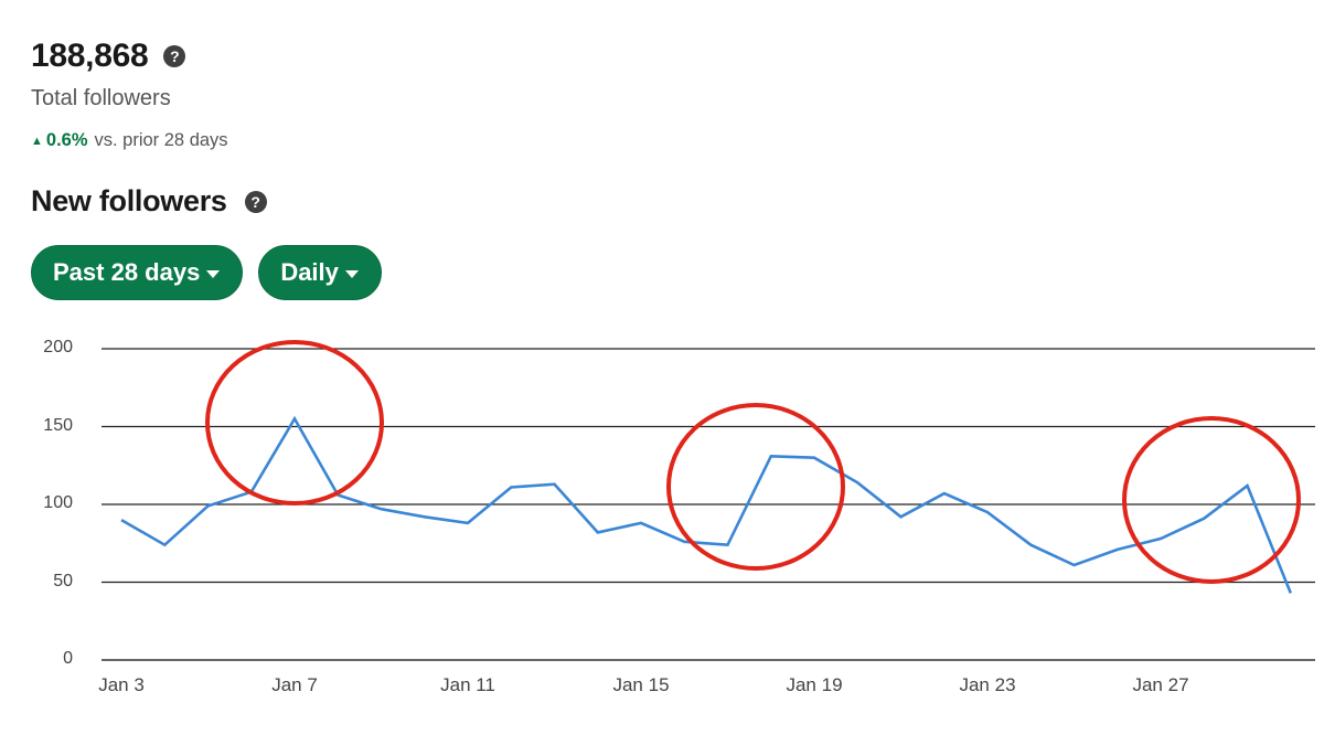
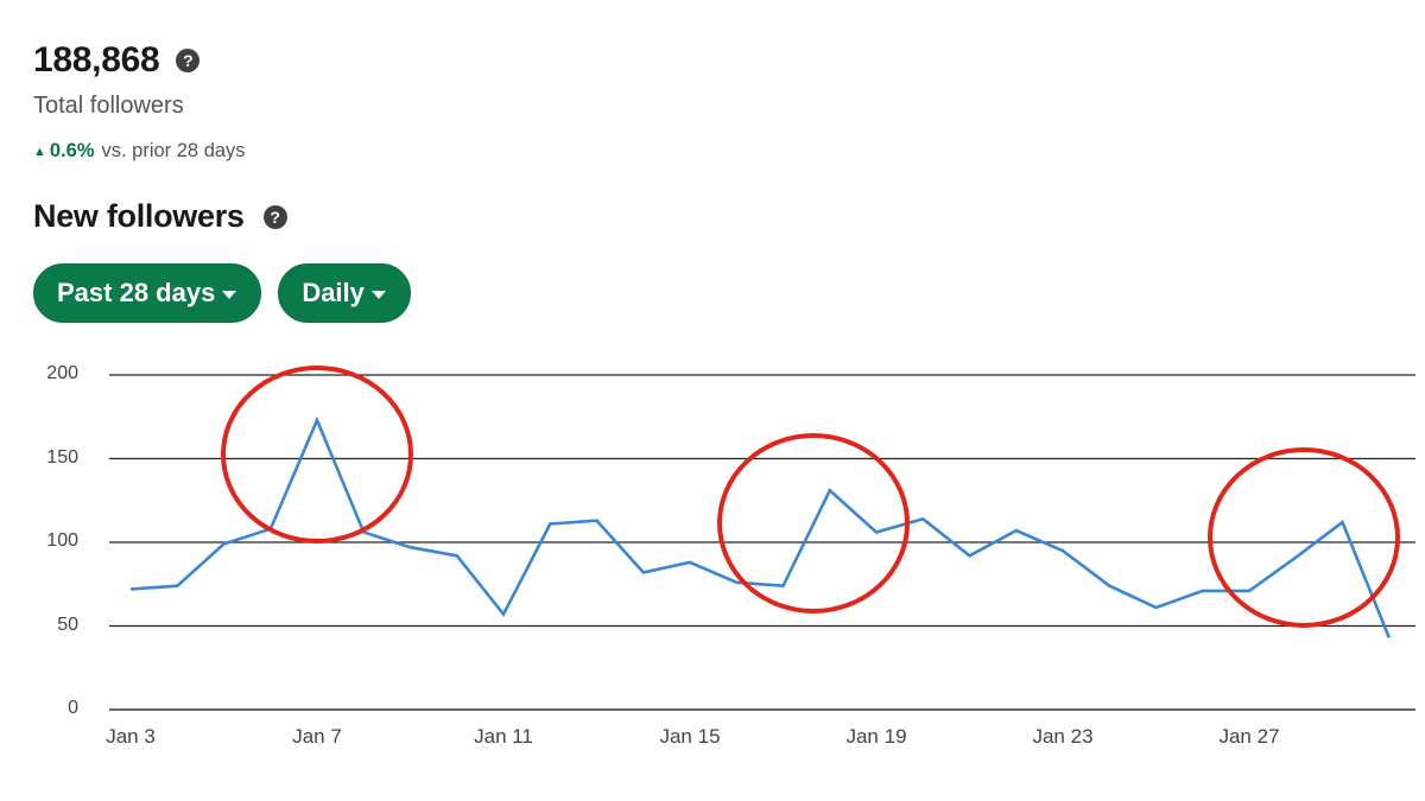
Jan 3: 90 -> 72
Jan 7: 155 -> 173
Jan 11: 88 -> 57
Jan 19: 130 -> 106
Jan 27: 78 -> 71
